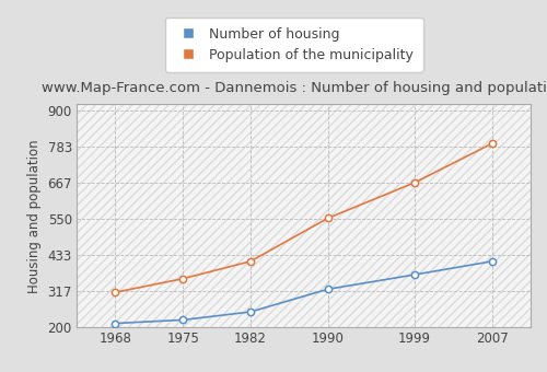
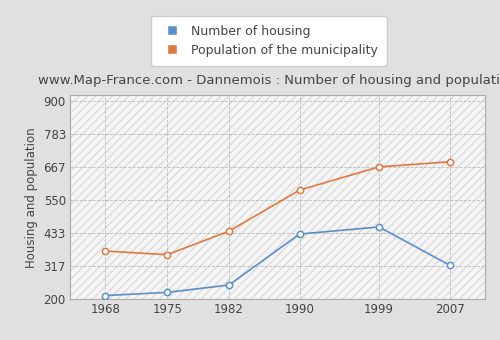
Population of the municipality/1968: 313 -> 370
Population of the municipality/1982: 413 -> 440
Number of housing/1990: 323 -> 430
Population of the municipality/1990: 552 -> 585
Number of housing/1999: 370 -> 455
Number of housing/2007: 413 -> 320
Population of the municipality/2007: 793 -> 685
